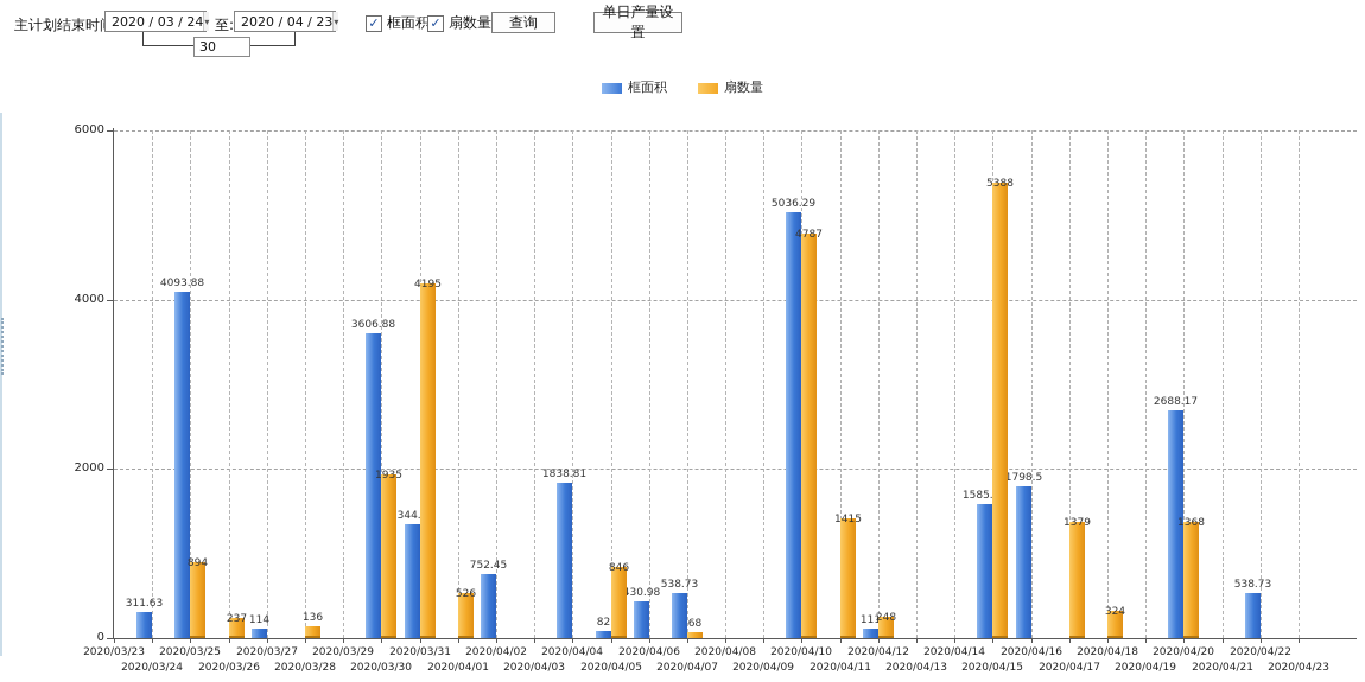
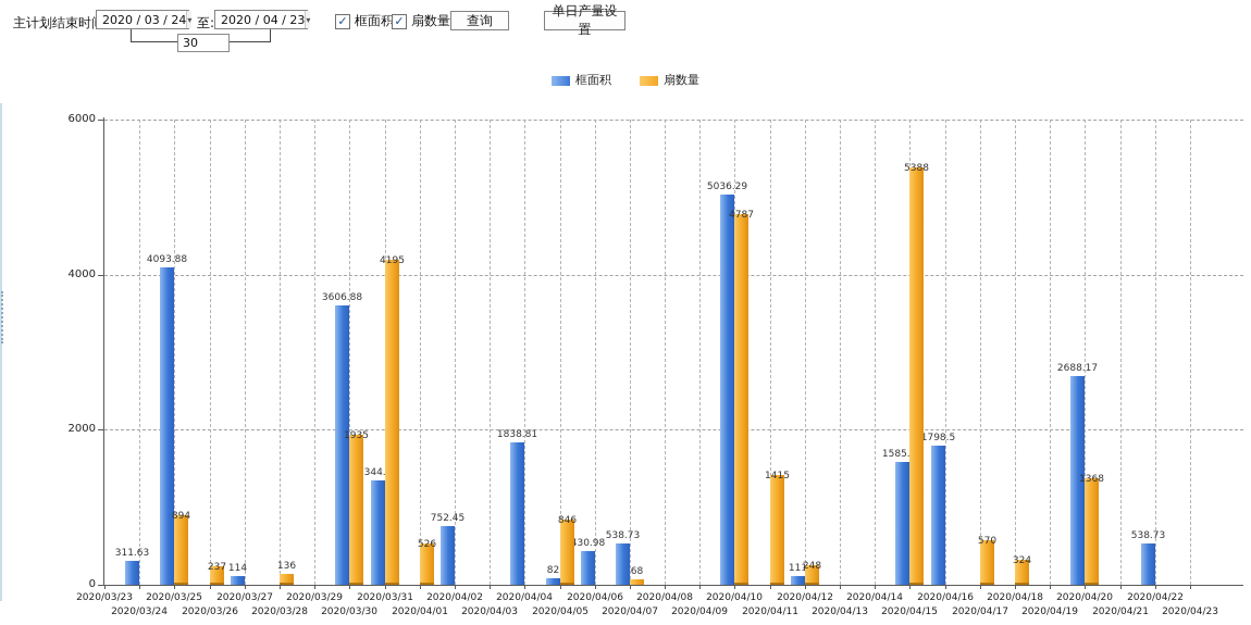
扇数量/2020/04/17: 1379 -> 570
